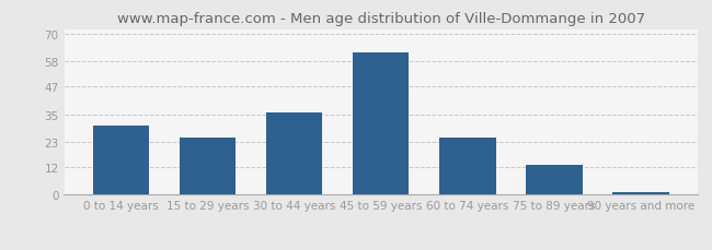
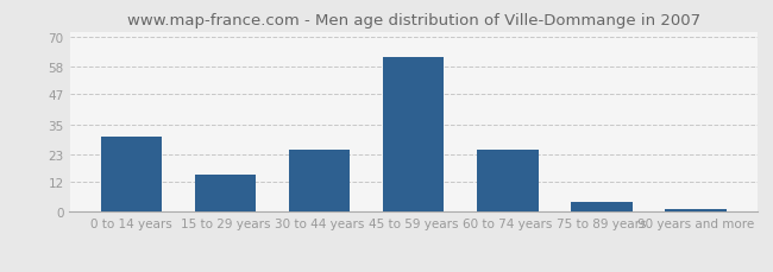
15 to 29 years: 25 -> 15
30 to 44 years: 36 -> 25
75 to 89 years: 13 -> 4
